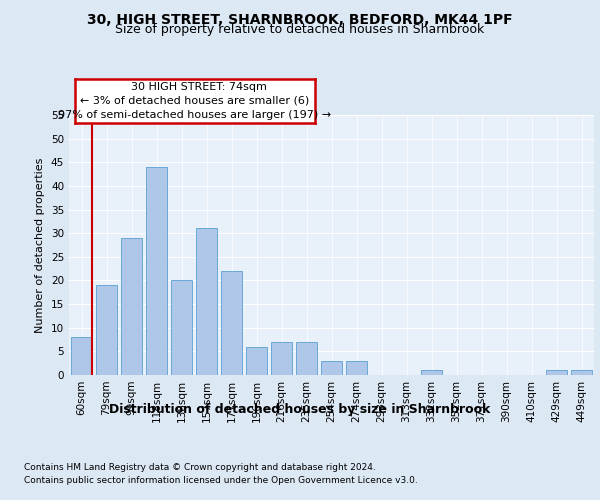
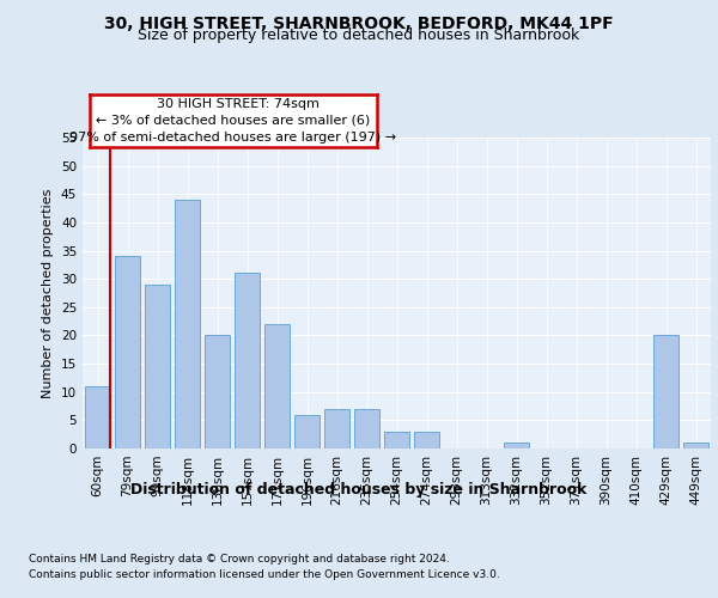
60sqm: 8 -> 11
79sqm: 19 -> 34
429sqm: 1 -> 20
